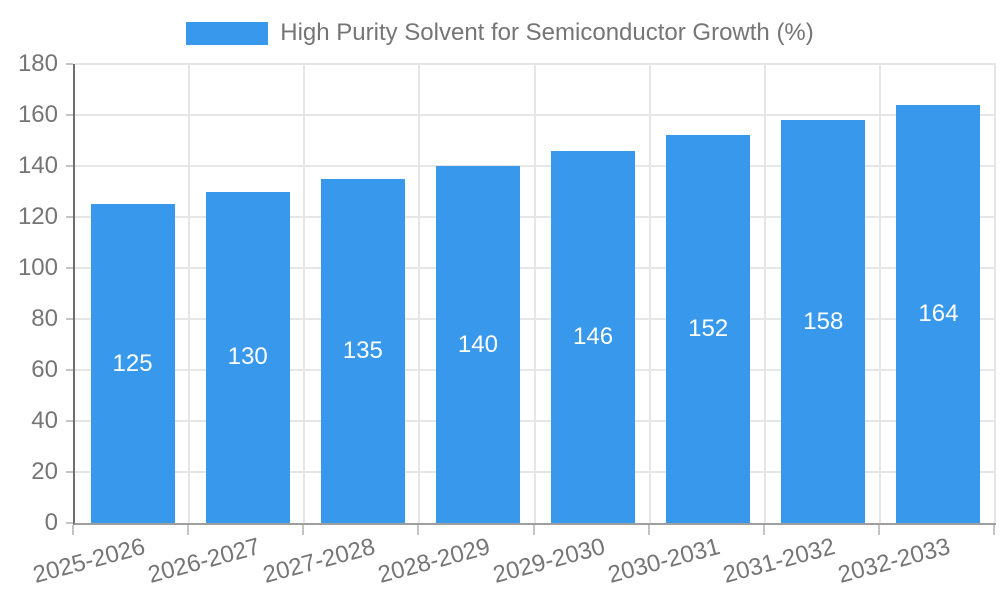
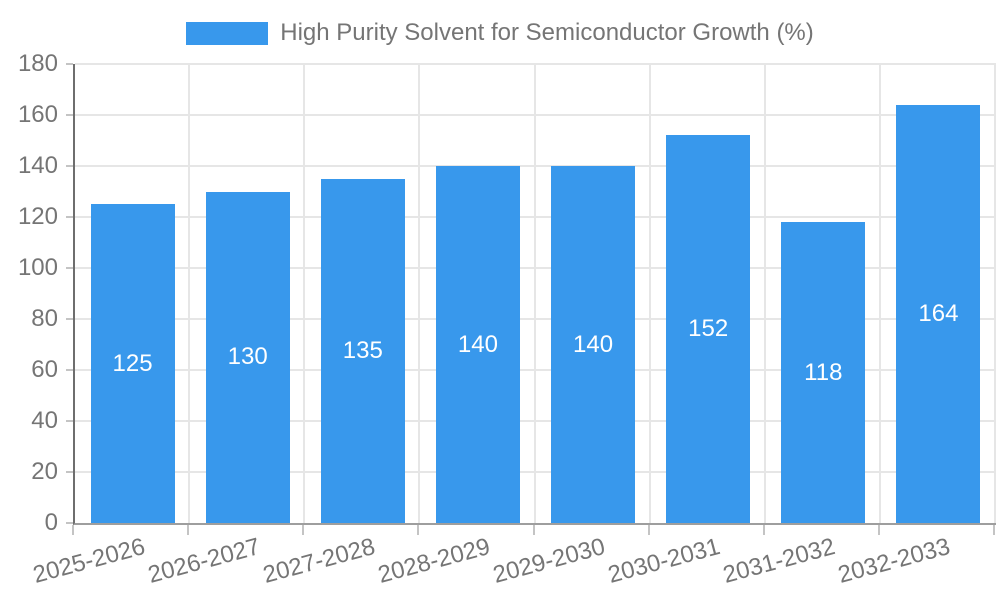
2029-2030: 146 -> 140
2031-2032: 158 -> 118
